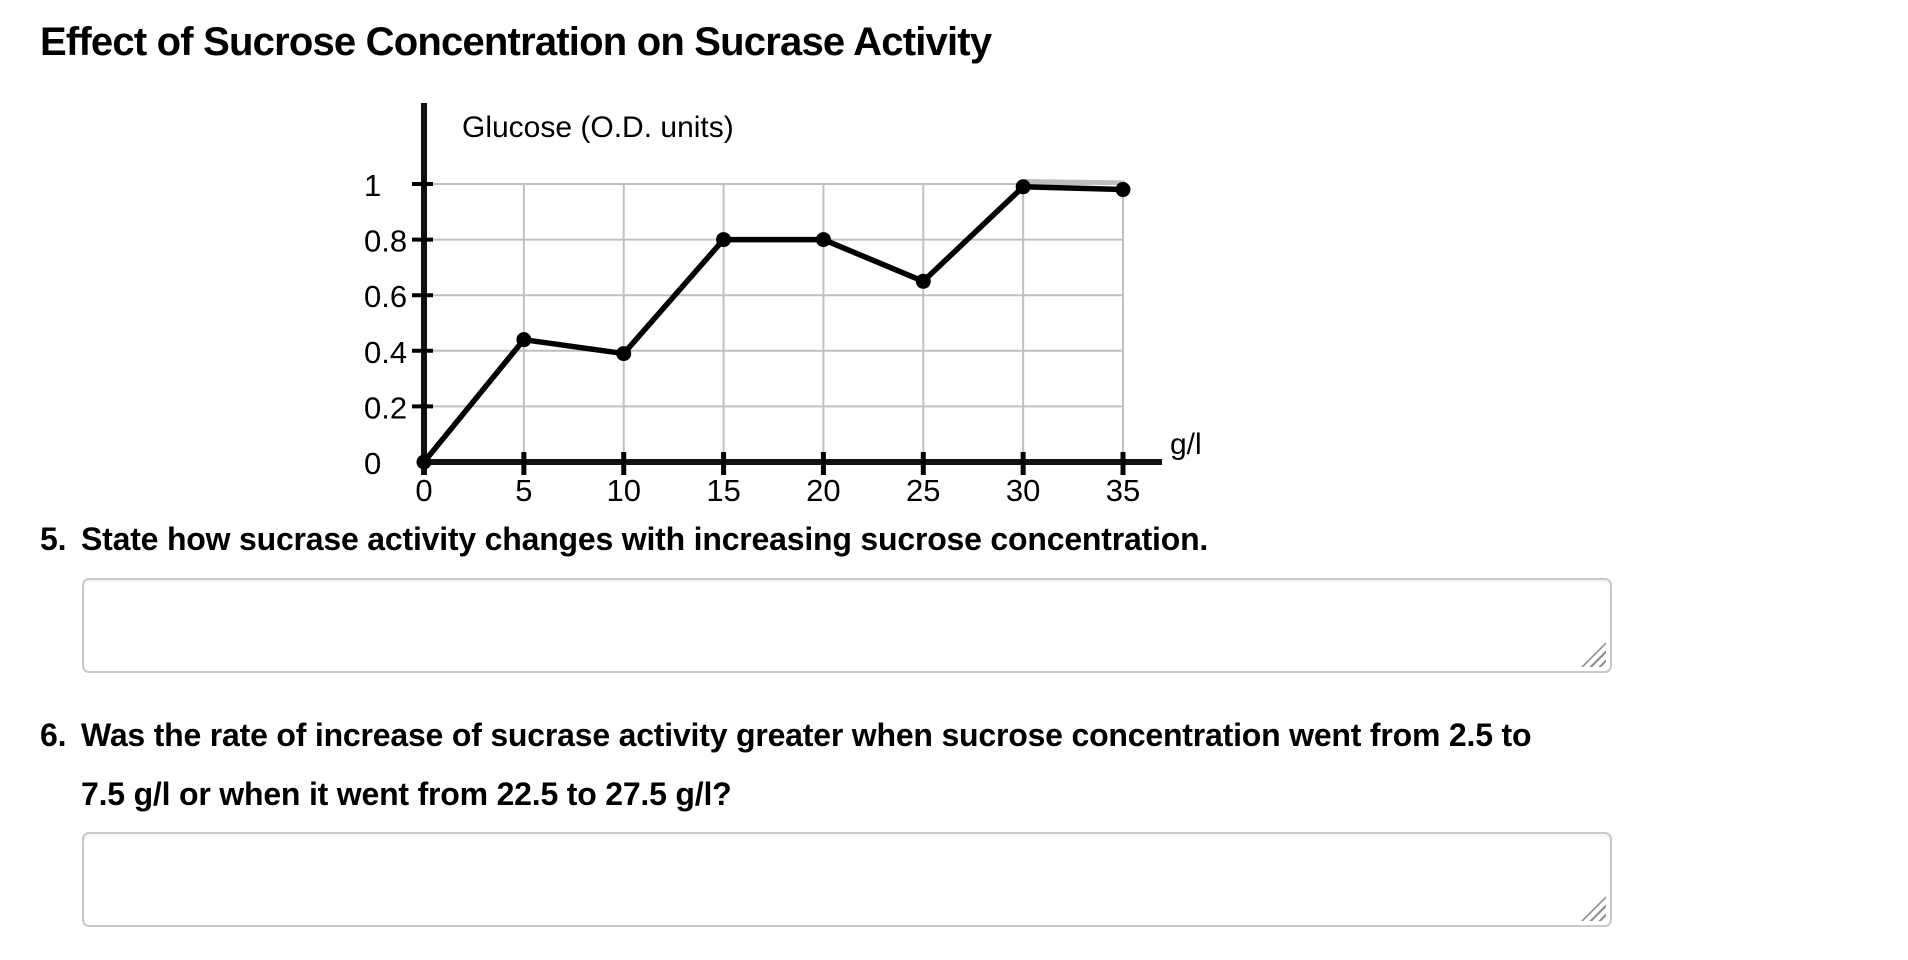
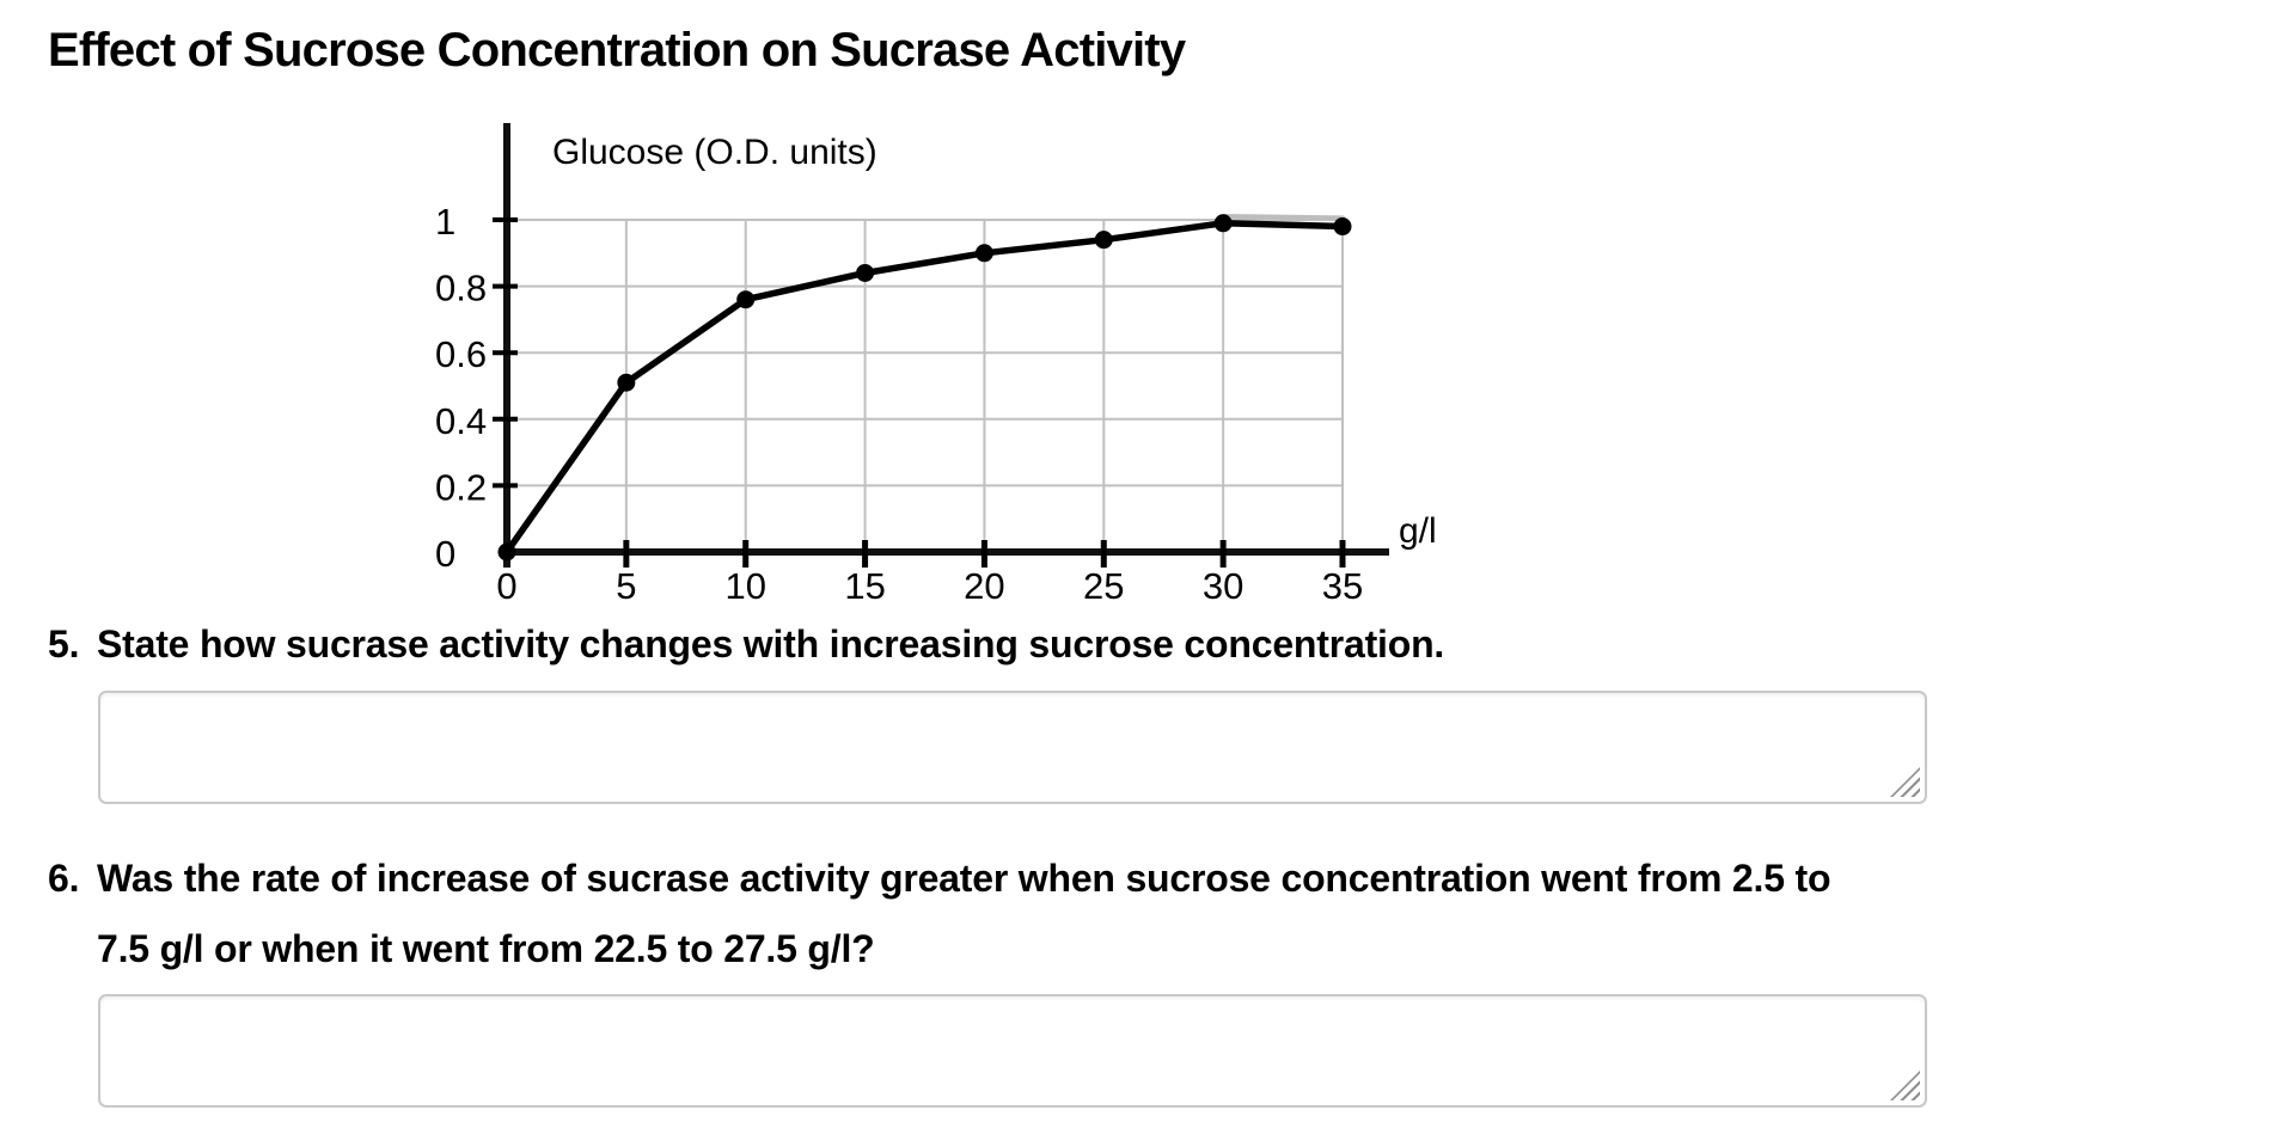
5: 0.44 -> 0.51
10: 0.39 -> 0.76
15: 0.80 -> 0.84
20: 0.80 -> 0.90
25: 0.65 -> 0.94
